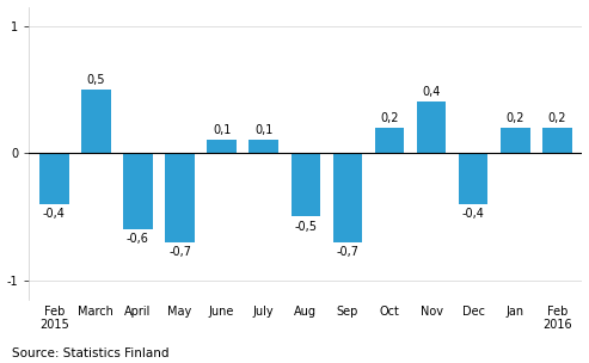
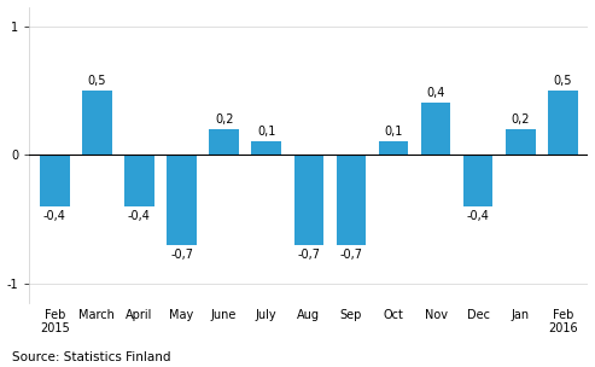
April: -0,6 -> -0,4
June: 0,1 -> 0,2
Aug: -0,5 -> -0,7
Oct: 0,2 -> 0,1
Feb 2016: 0,2 -> 0,5
